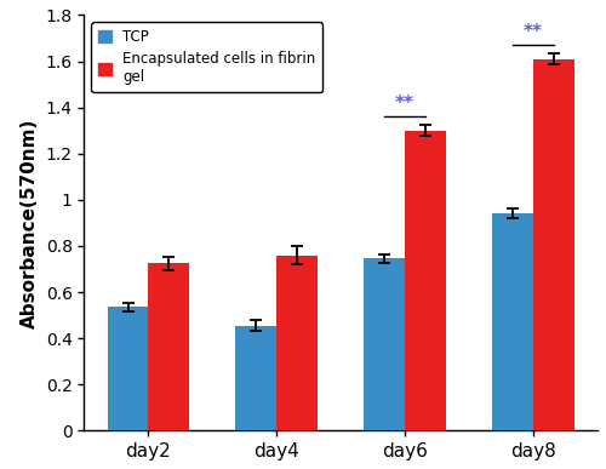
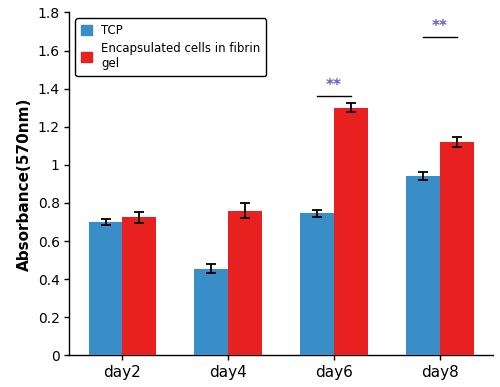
TCP/day2: 0.54 -> 0.70
Encapsulated cells in fibrin gel/day8: 1.61 -> 1.12
